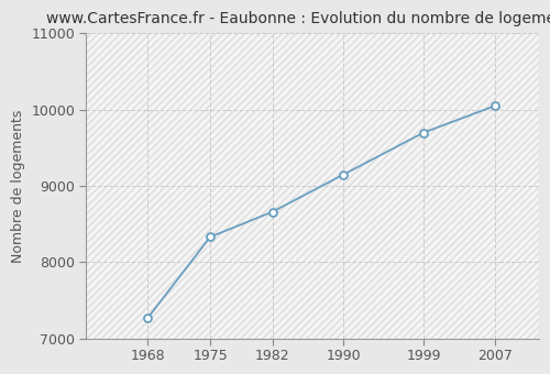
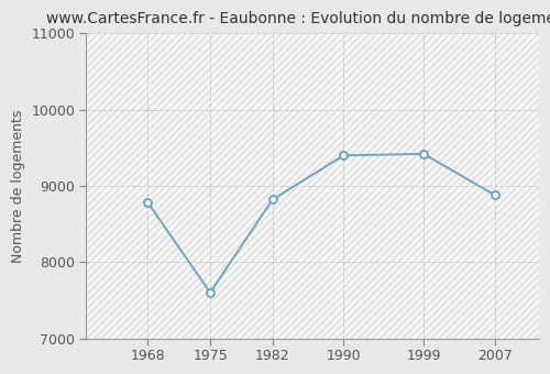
1968: 7270 -> 8780
1975: 8330 -> 7600
1982: 8660 -> 8820
1990: 9150 -> 9400
1999: 9700 -> 9420
2007: 10050 -> 8880
